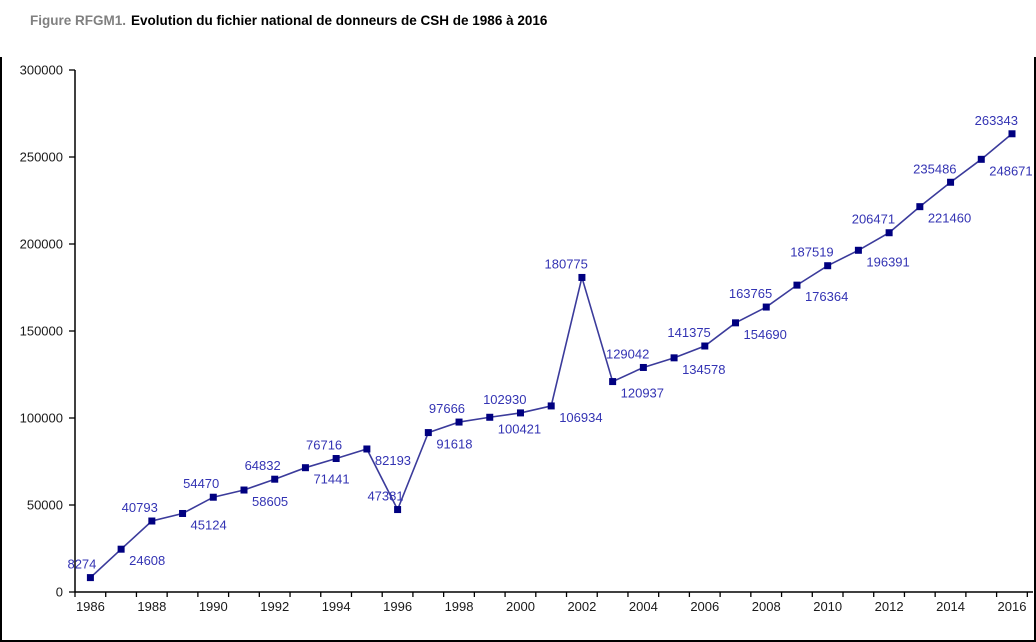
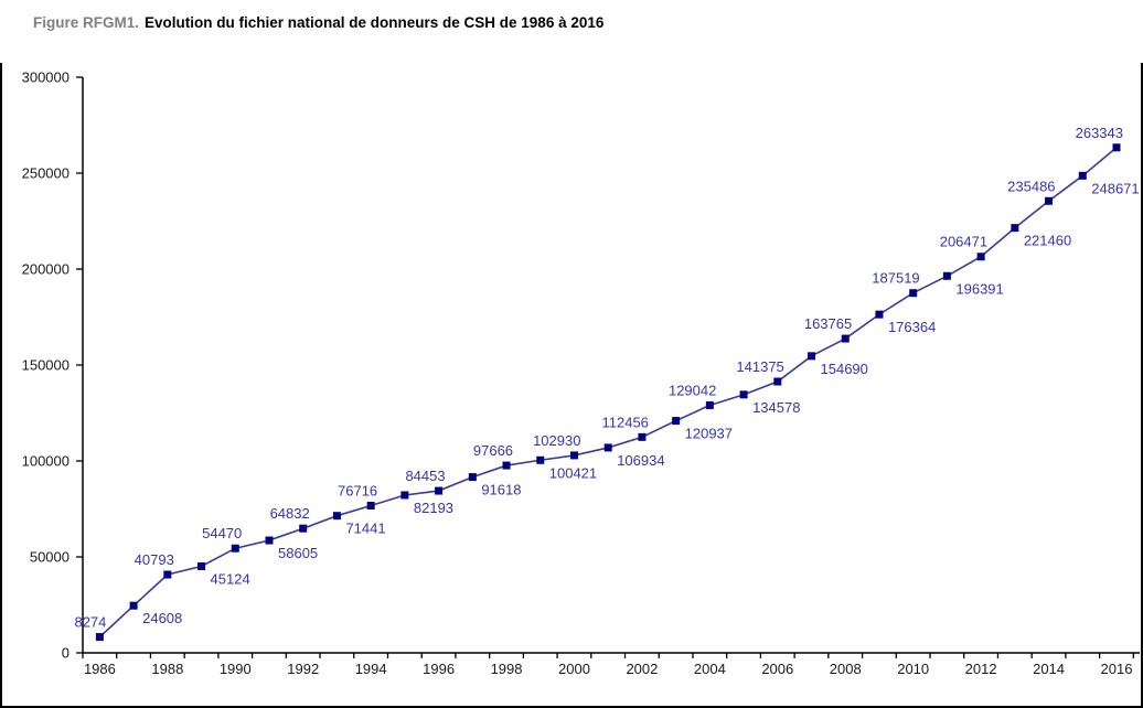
1996: 47381 -> 84453
2002: 180775 -> 112456
